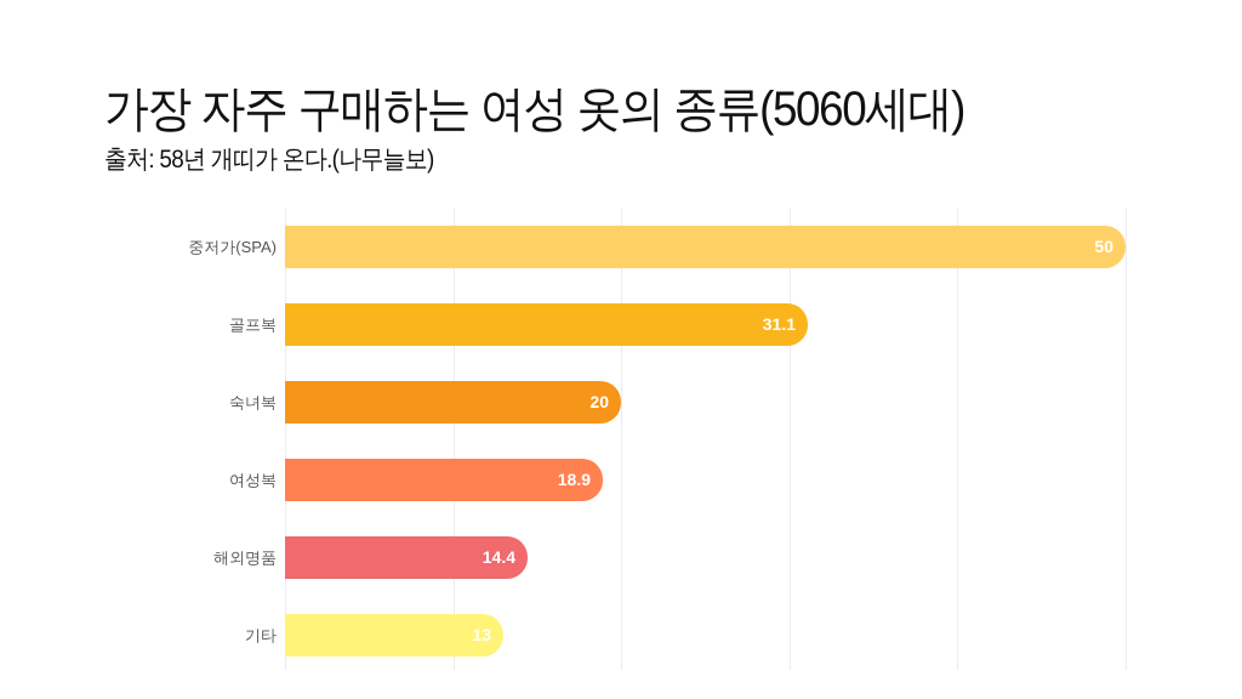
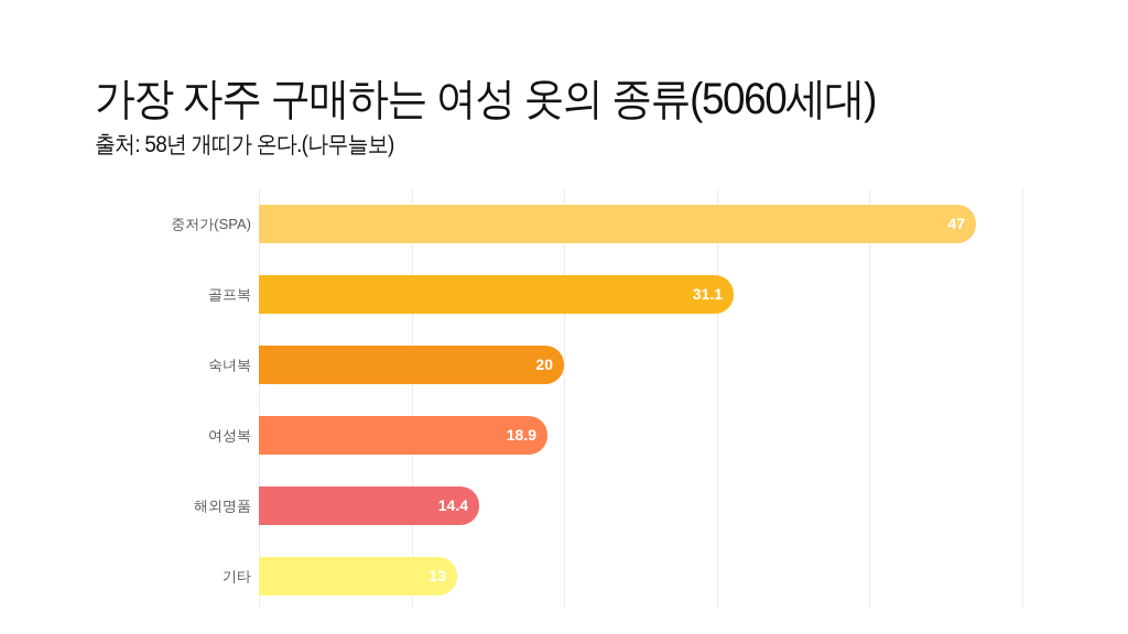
중저가(SPA): 50 -> 47
